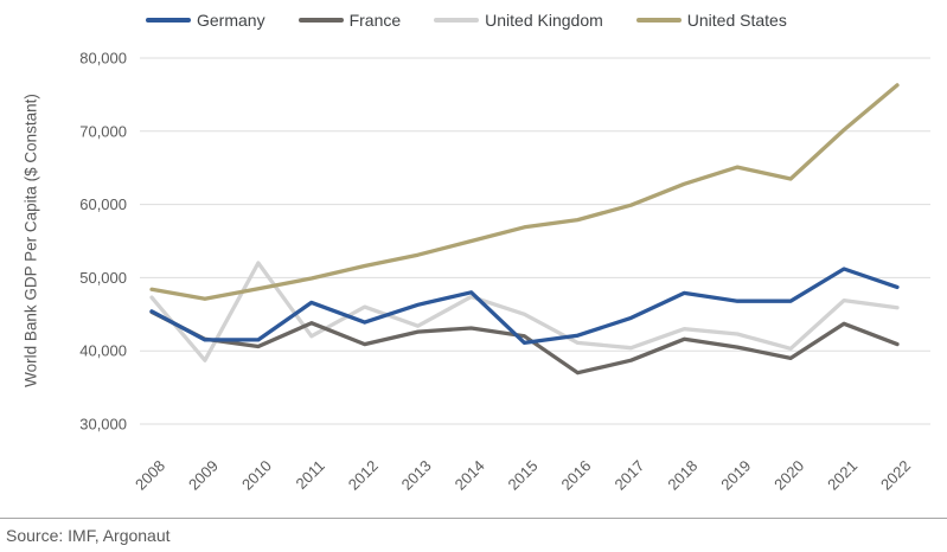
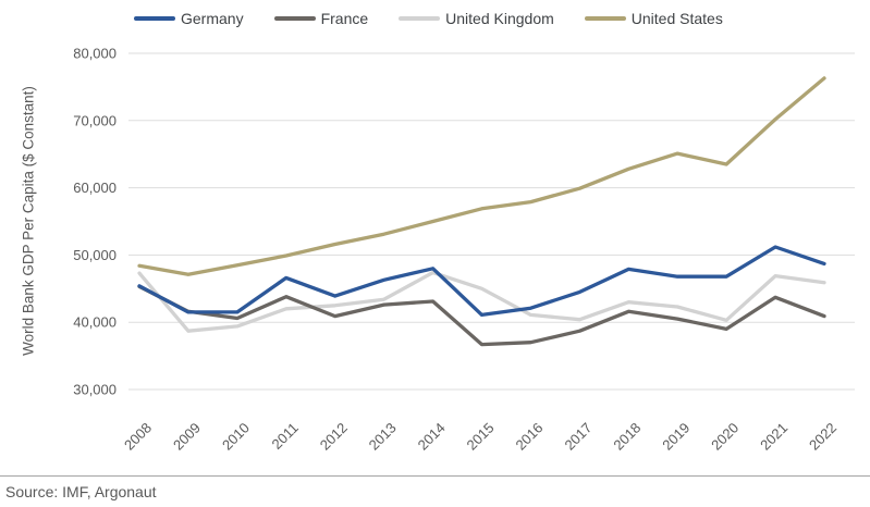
United Kingdom/2010: 52000 -> 39000
United Kingdom/2012: 46000 -> 42000
France/2015: 42000 -> 37000
